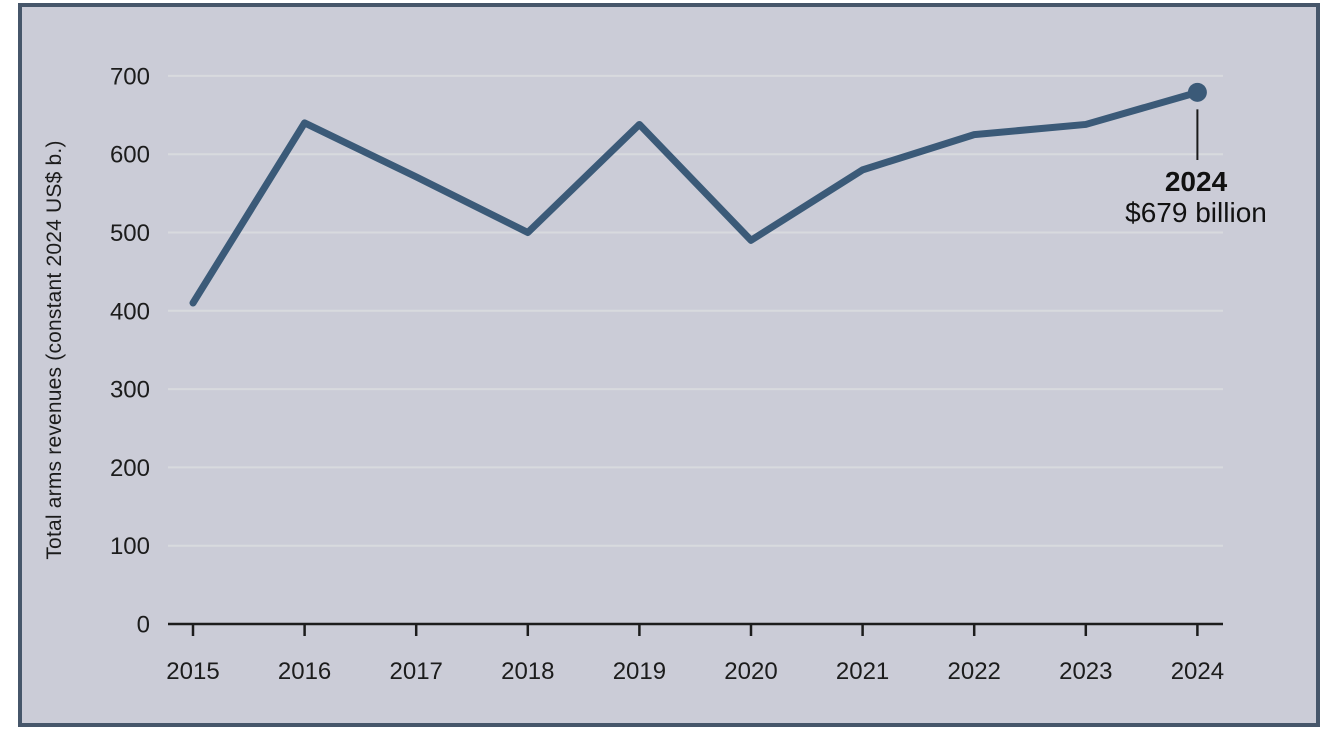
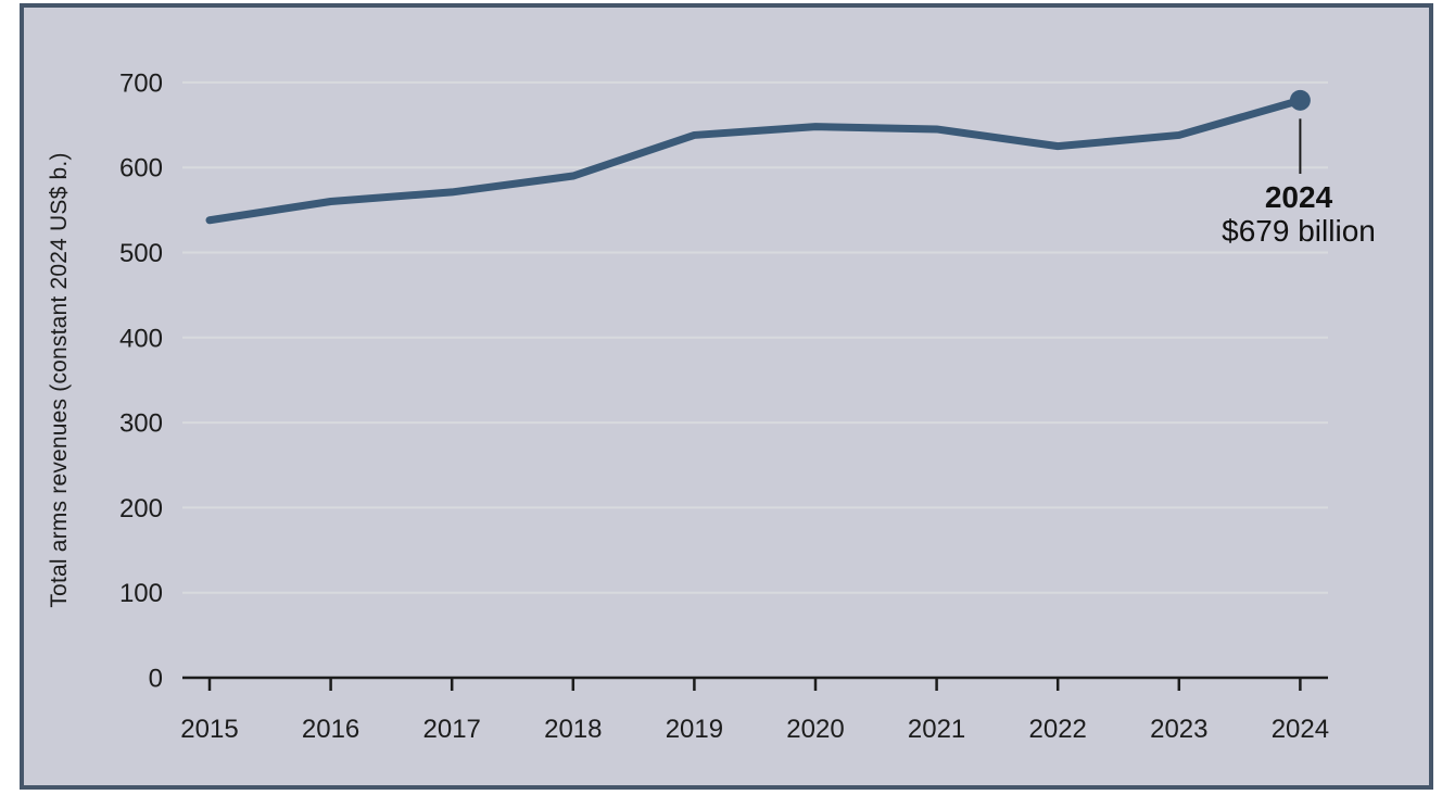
2015: 410 -> 540
2016: 640 -> 560
2018: 500 -> 590
2020: 490 -> 650
2021: 580 -> 640
